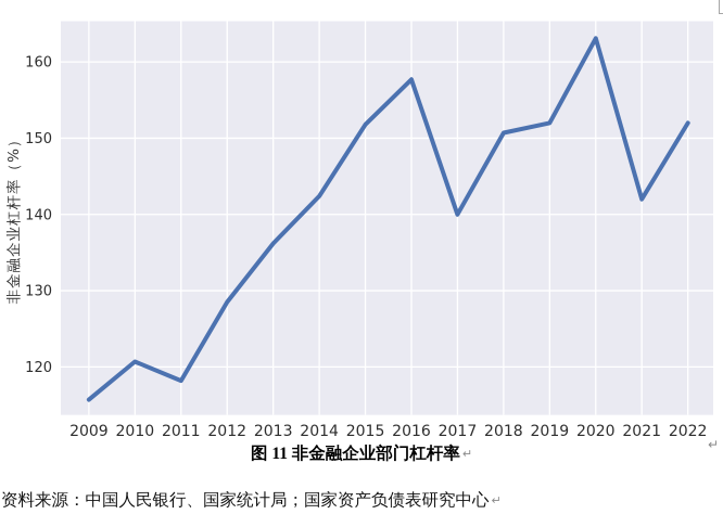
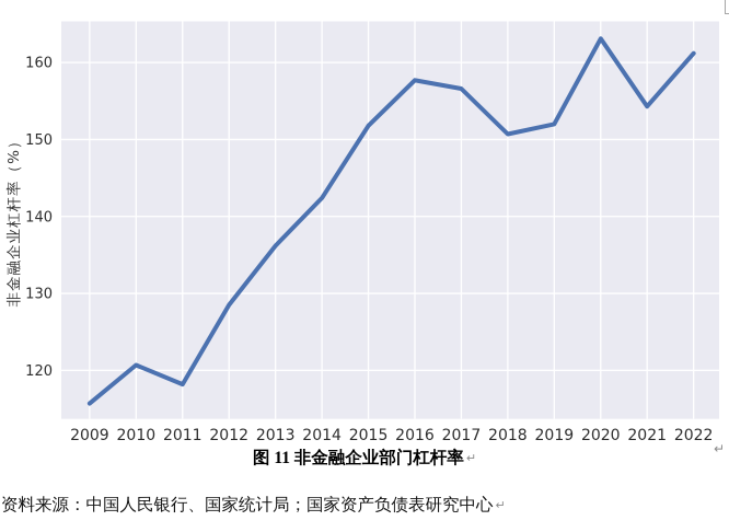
2017: 140 -> 157
2021: 142 -> 154
2022: 152 -> 161
